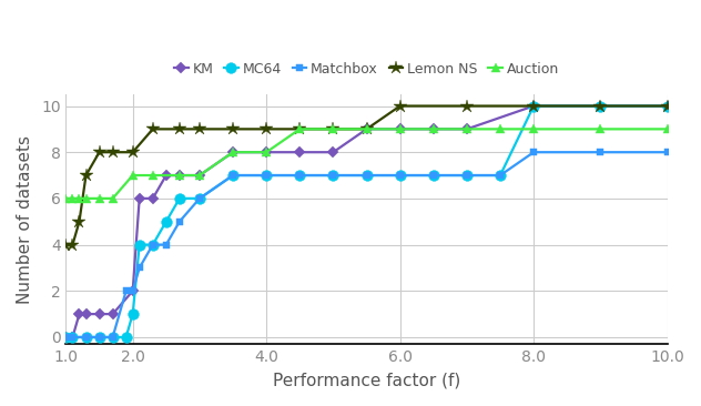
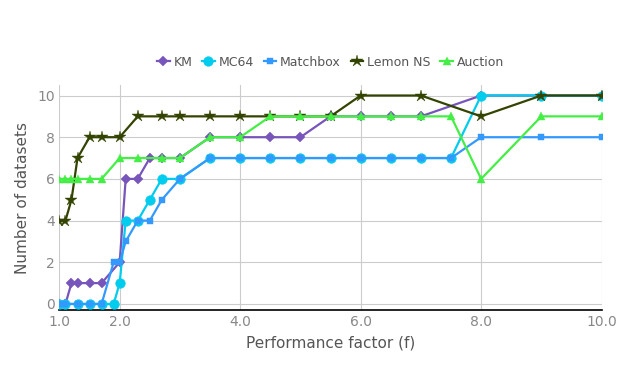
Lemon NS/8.0: 10 -> 9
Auction/8.0: 9 -> 6
